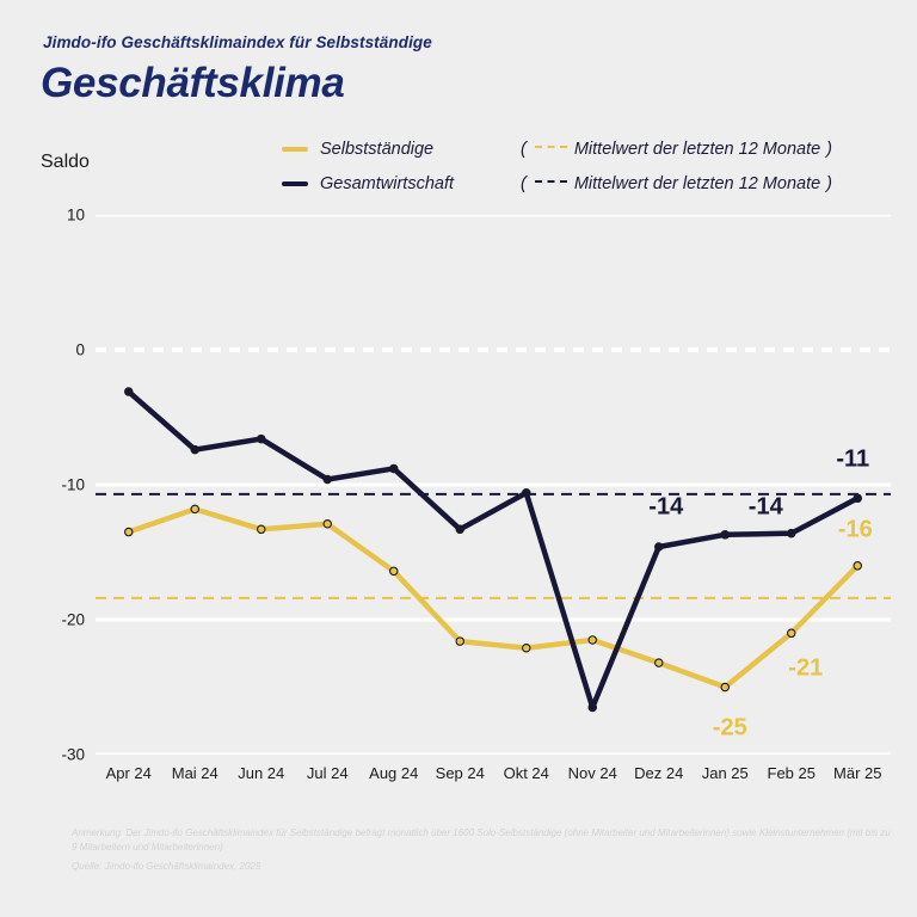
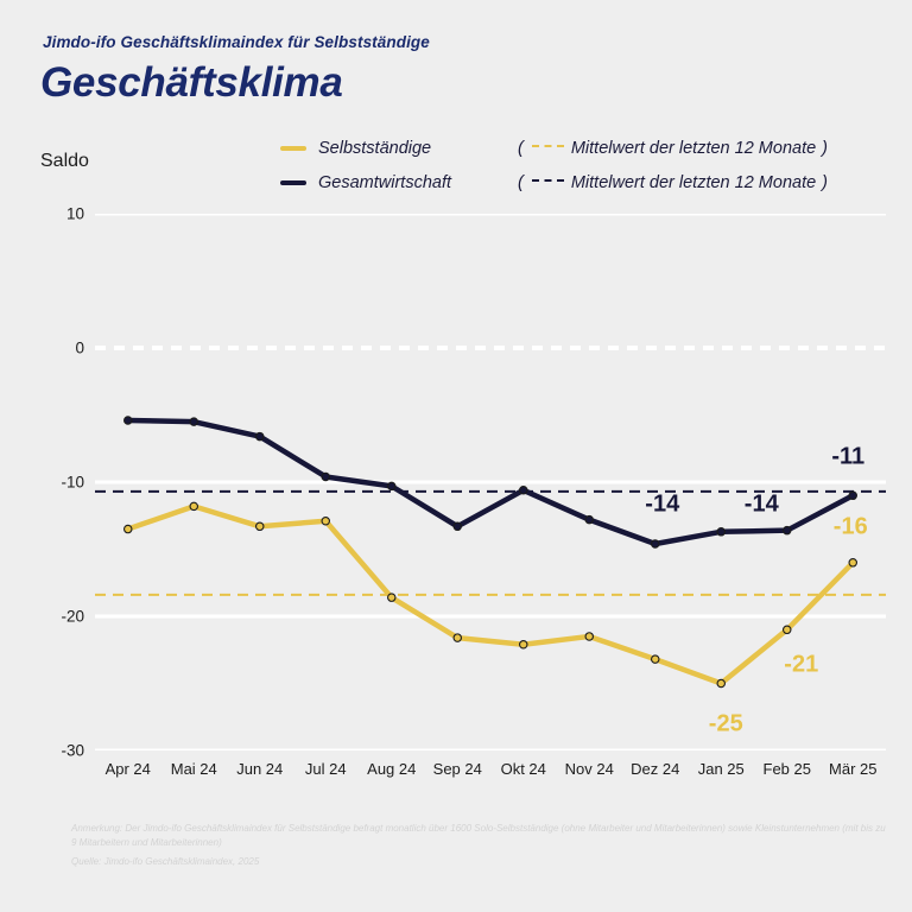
Gesamtwirtschaft/Apr 24: -3.1 -> -5.4
Gesamtwirtschaft/Mai 24: -7.4 -> -5.5
Selbstständige/Aug 24: -16.4 -> -18.6
Gesamtwirtschaft/Aug 24: -8.8 -> -10.3
Gesamtwirtschaft/Nov 24: -26.5 -> -12.8
